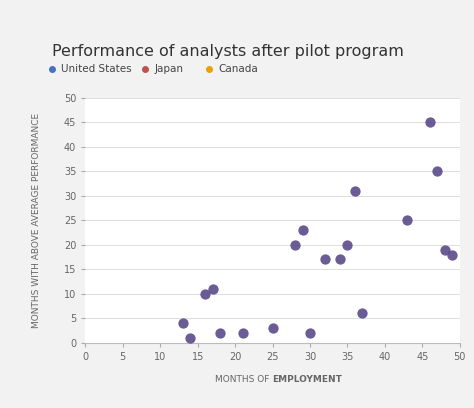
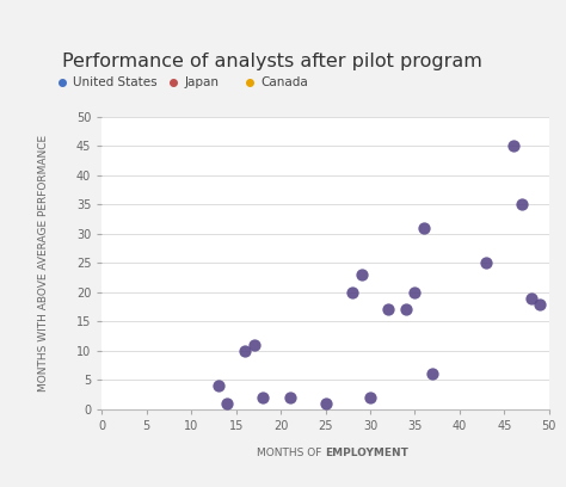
25: 3 -> 1
